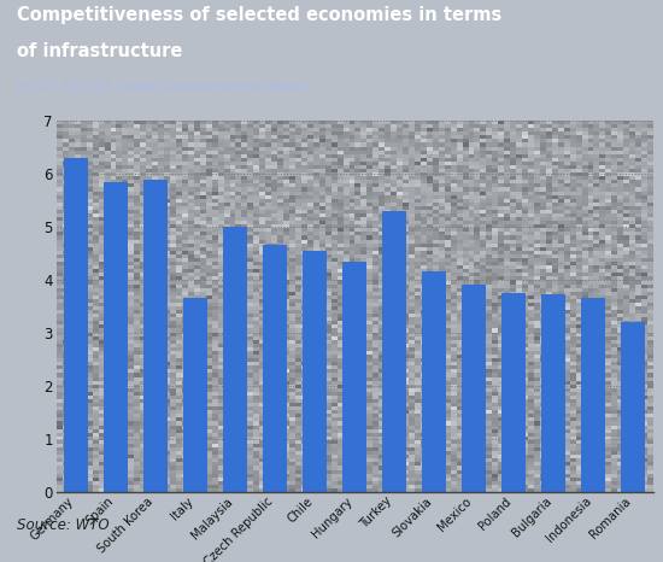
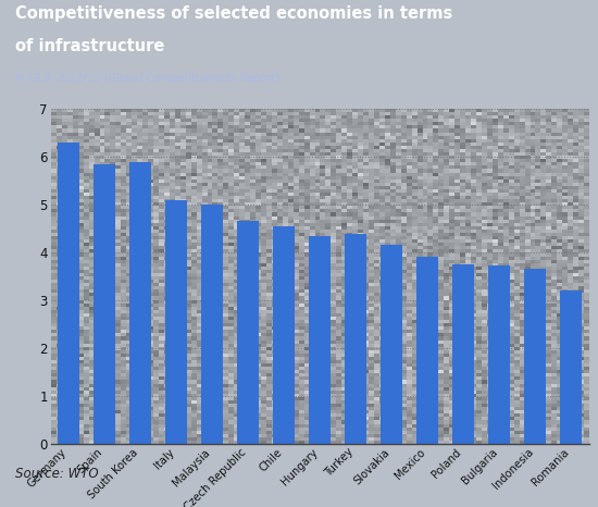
Italy: 3.65 -> 5.10
Turkey: 5.30 -> 4.38
